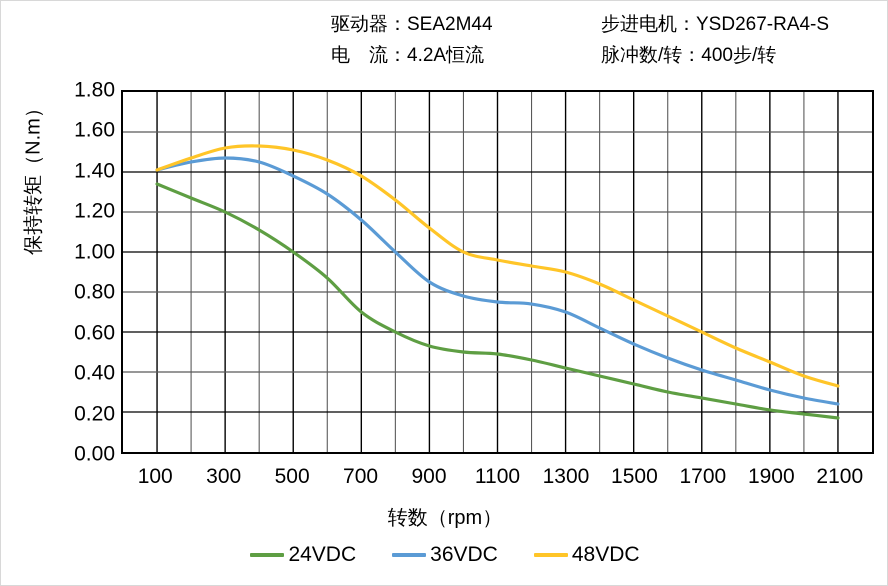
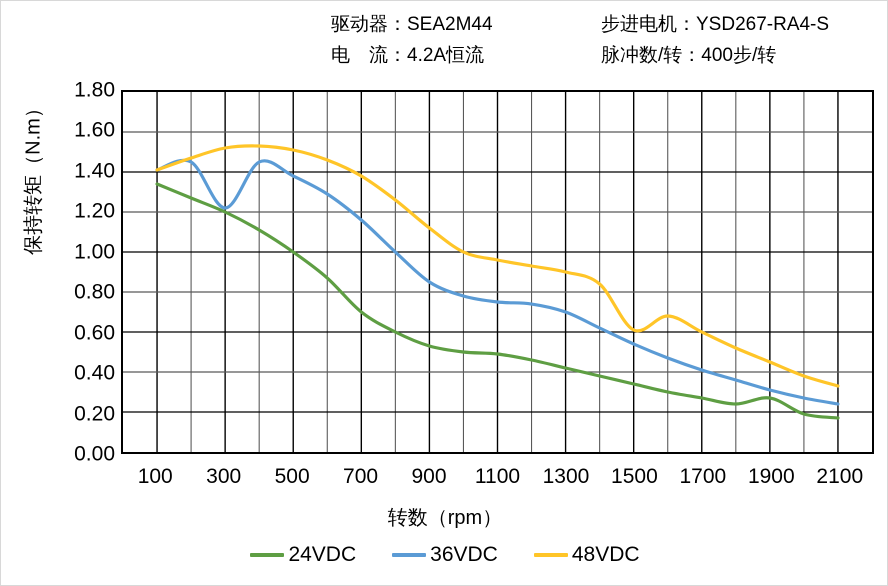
36VDC/300: 1.47 -> 1.22
48VDC/1500: 0.76 -> 0.61
24VDC/1900: 0.21 -> 0.27
